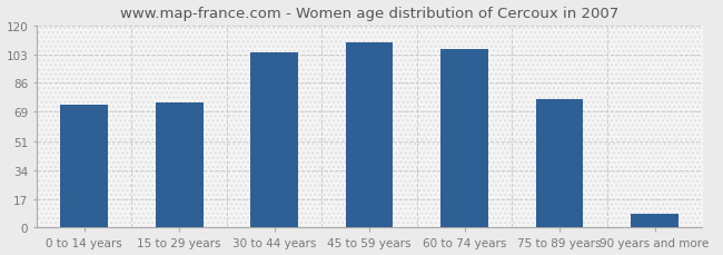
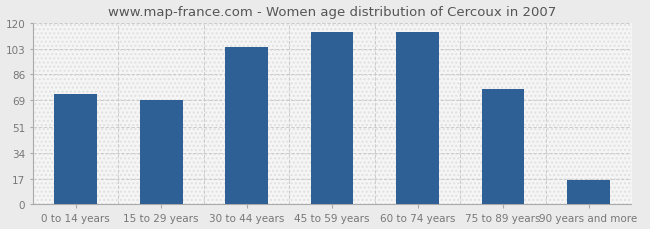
15 to 29 years: 74 -> 69
45 to 59 years: 110 -> 114
60 to 74 years: 106 -> 114
90 years and more: 8 -> 16
